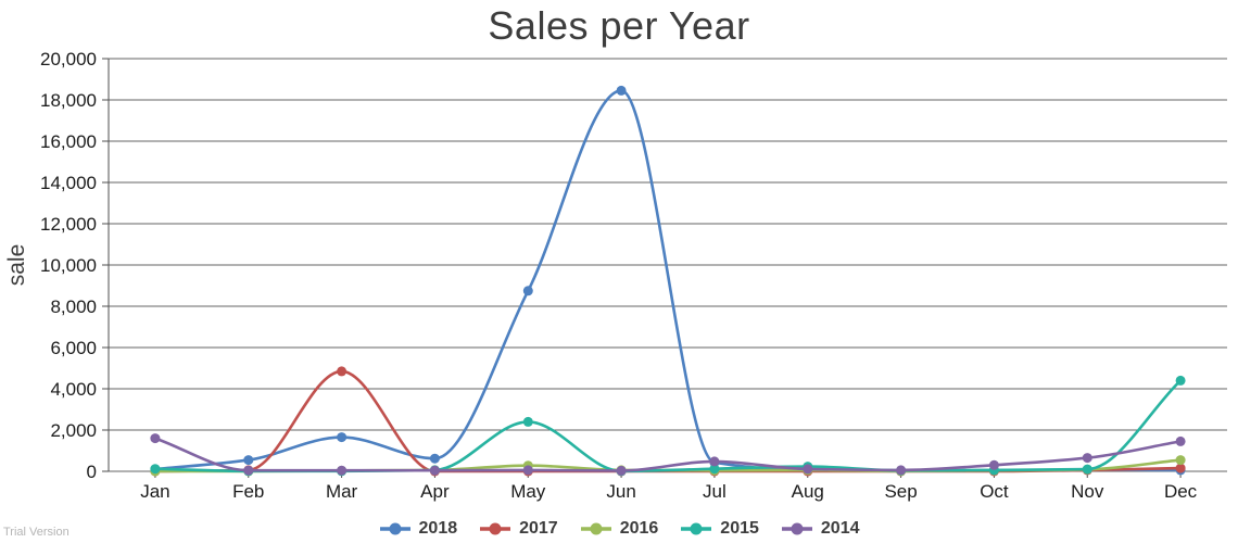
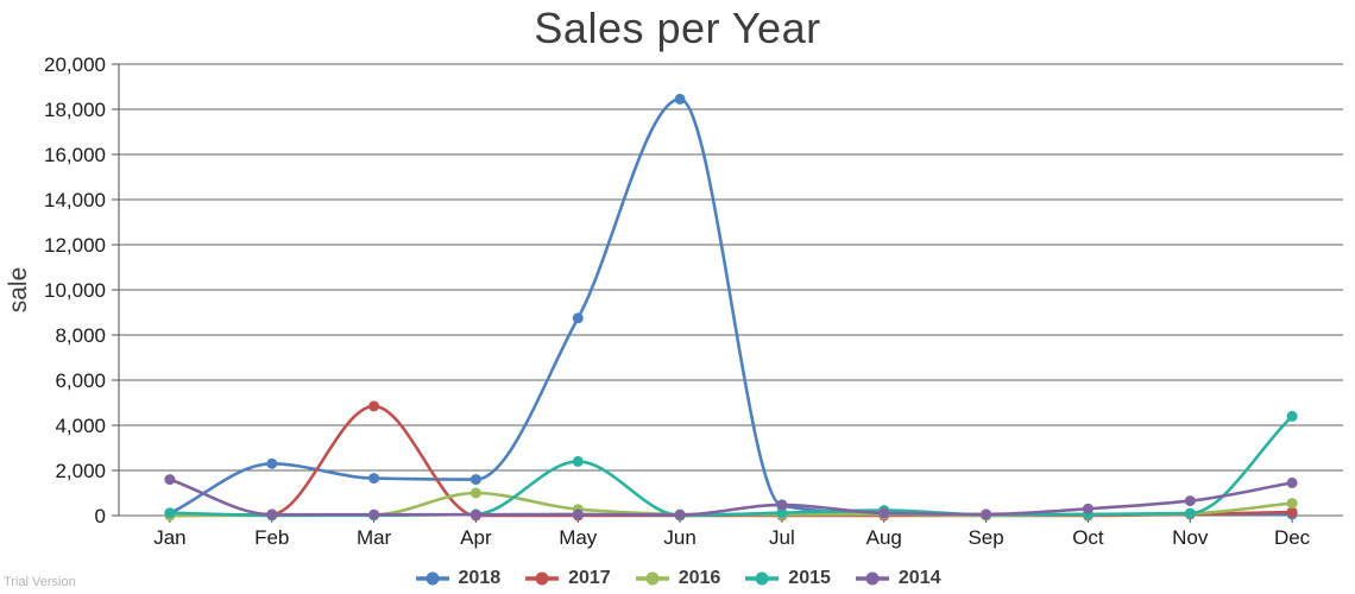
2018/Feb: 600 -> 2300
2018/Apr: 600 -> 1600
2016/Apr: 100 -> 1000
